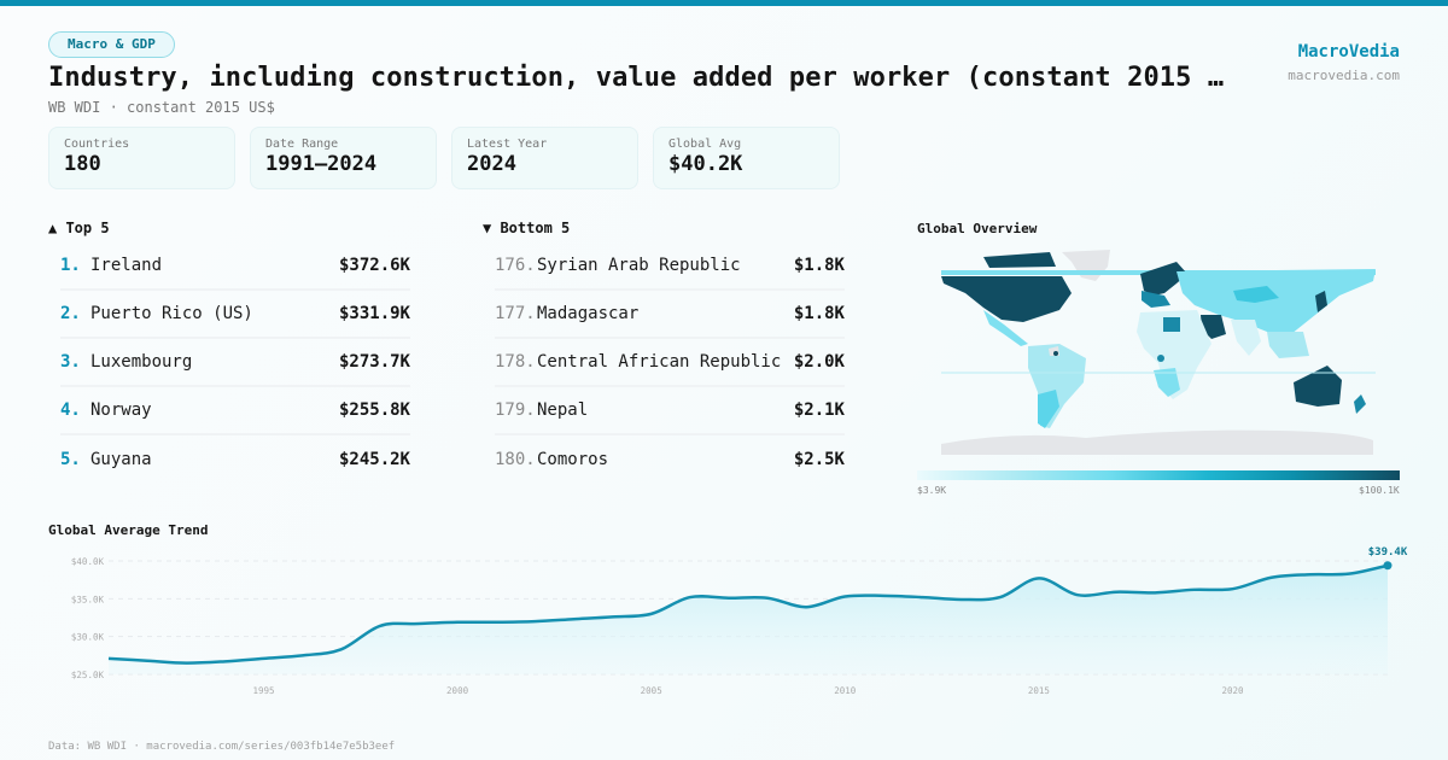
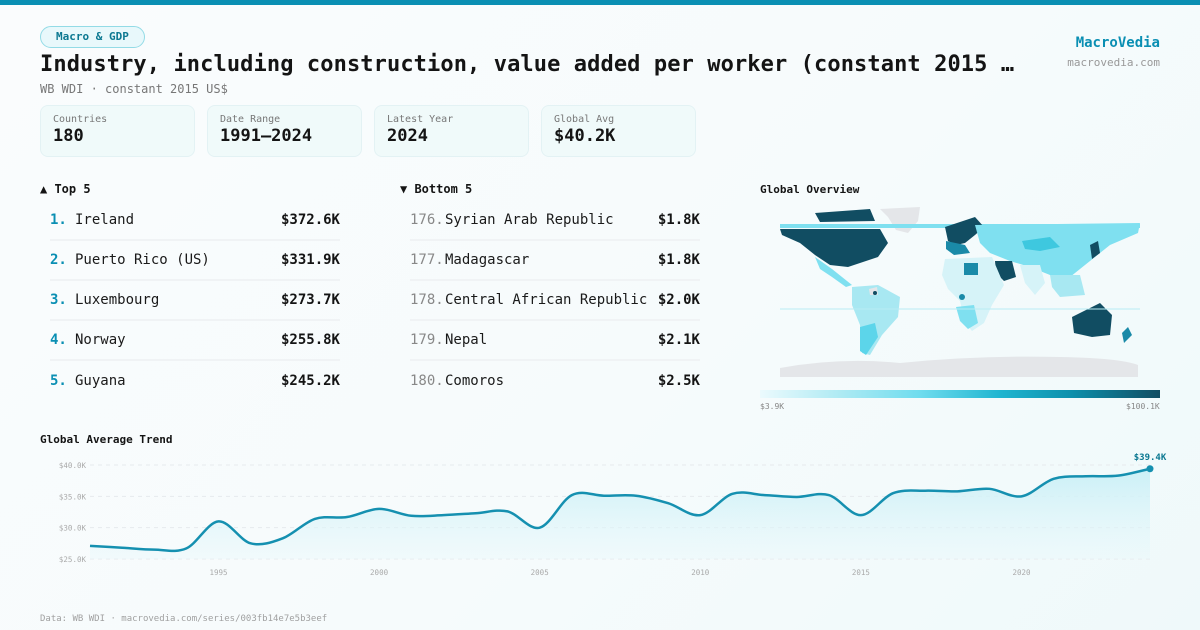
1995: $27K -> $31K
2000: $32K -> $33K
2005: $33K -> $30K
2010: $35K -> $32K
2015: $38K -> $32K
2020: $36K -> $35K
